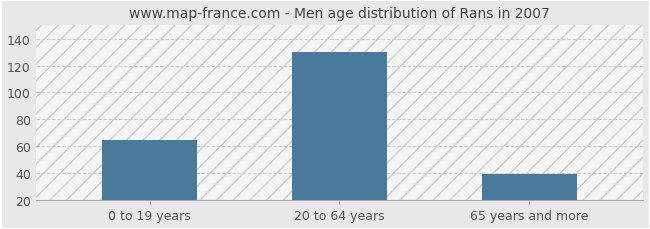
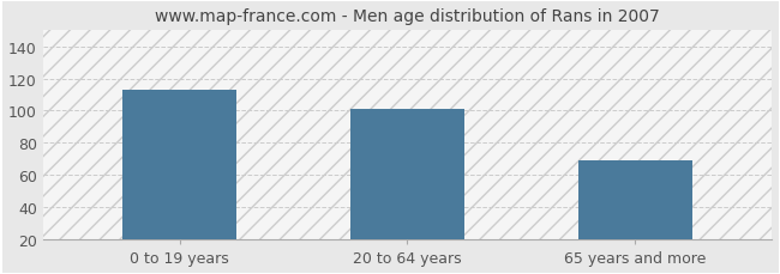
0 to 19 years: 65 -> 113
20 to 64 years: 130 -> 101
65 years and more: 39 -> 69
